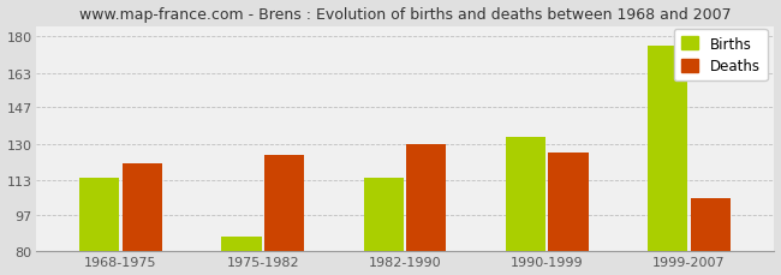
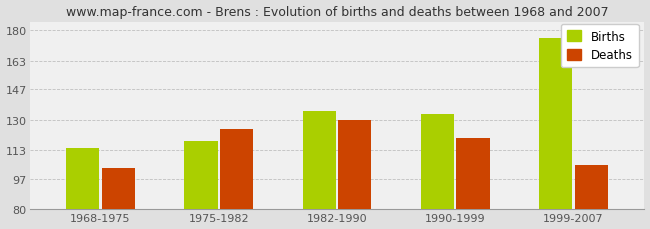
Deaths/1968-1975: 121 -> 103
Births/1975-1982: 87 -> 118
Births/1982-1990: 114 -> 135
Deaths/1990-1999: 126 -> 120
